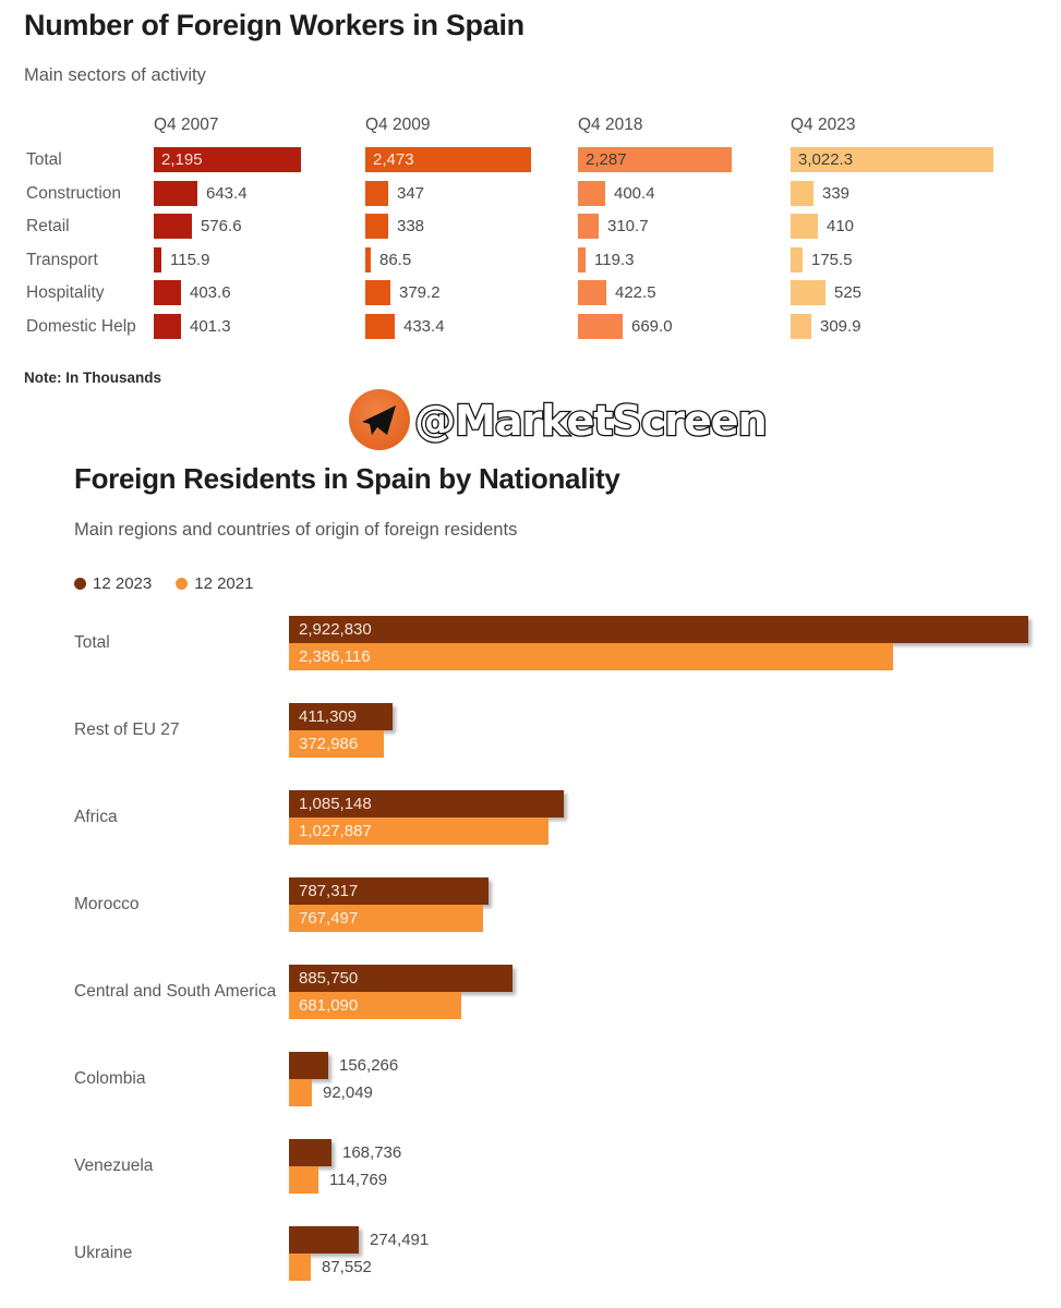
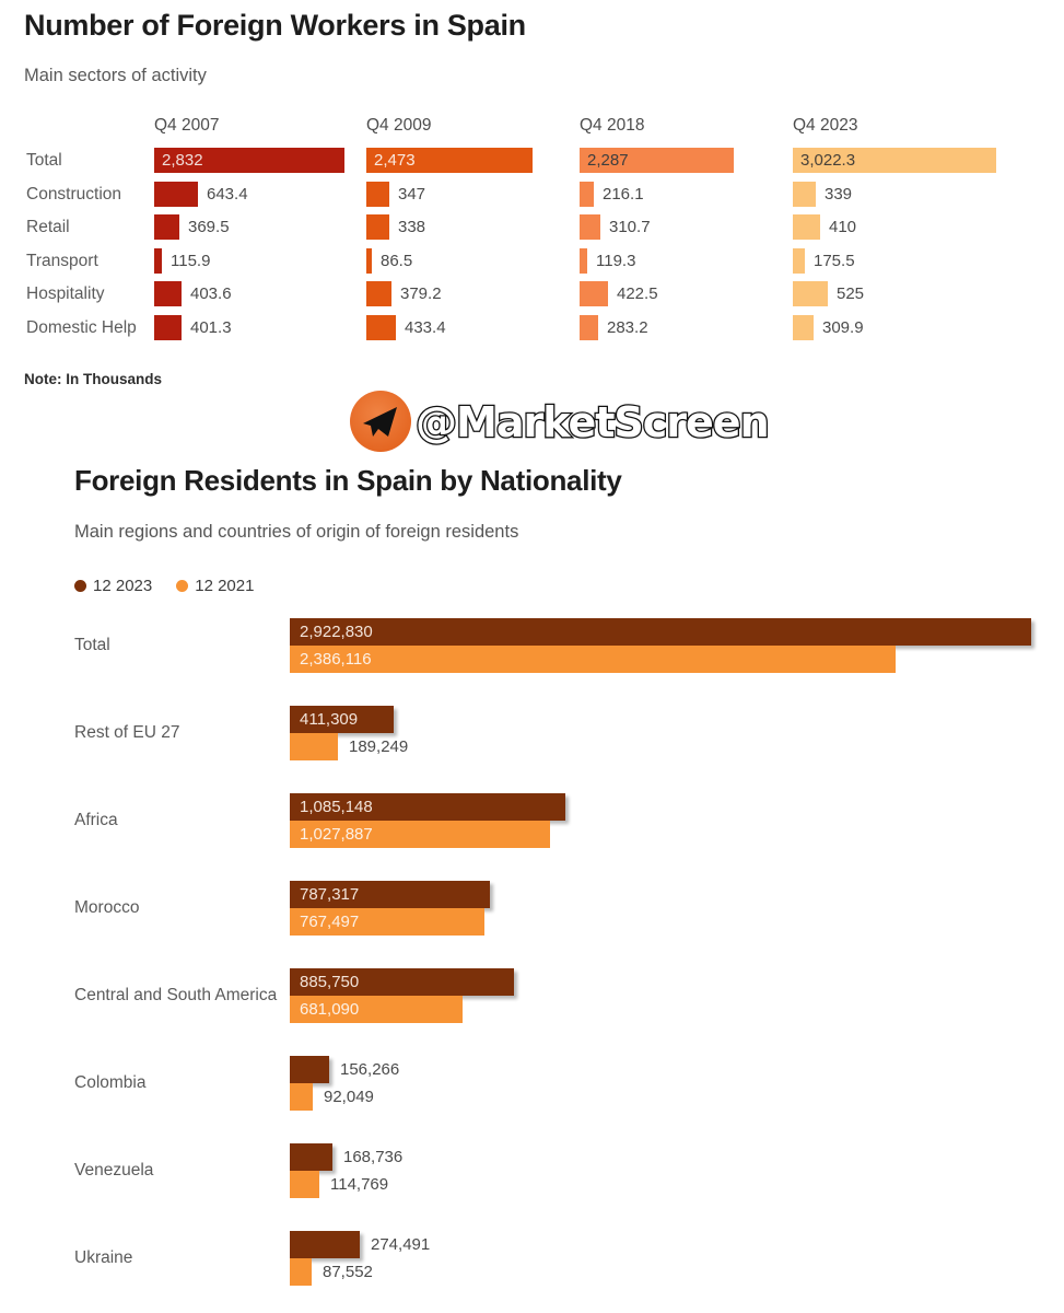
Number of Foreign Workers in Spain/Q4 2007/Total: 2,195 -> 2,832
Number of Foreign Workers in Spain/Q4 2018/Construction: 400.4 -> 216.1
Number of Foreign Workers in Spain/Q4 2007/Retail: 576.6 -> 369.5
Number of Foreign Workers in Spain/Q4 2018/Domestic Help: 669.0 -> 283.2
Foreign Residents in Spain by Nationality/12 2021/Rest of EU 27: 372,986 -> 189,249
